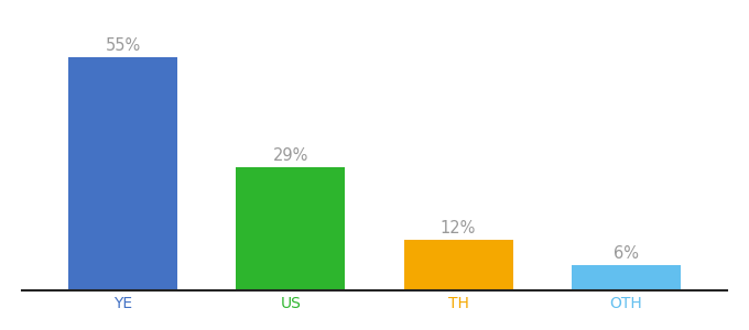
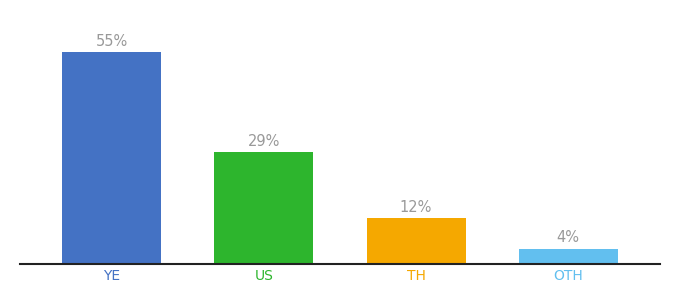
OTH: 6% -> 4%
